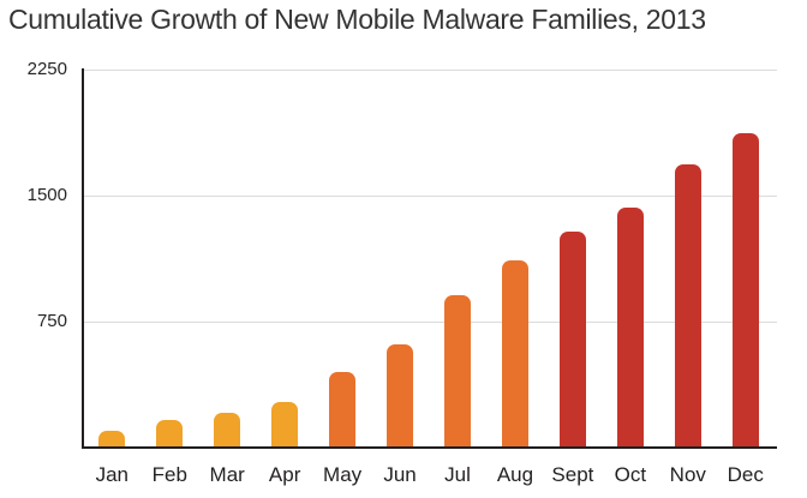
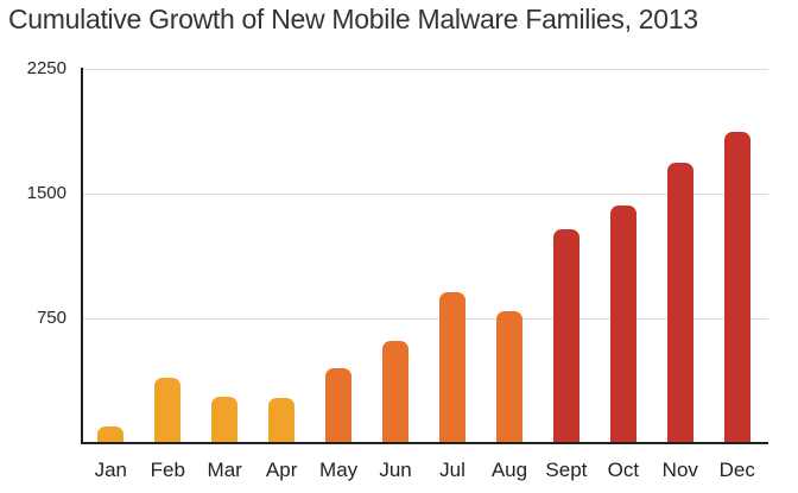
Feb: 160 -> 390
Mar: 200 -> 280
Aug: 1120 -> 790
